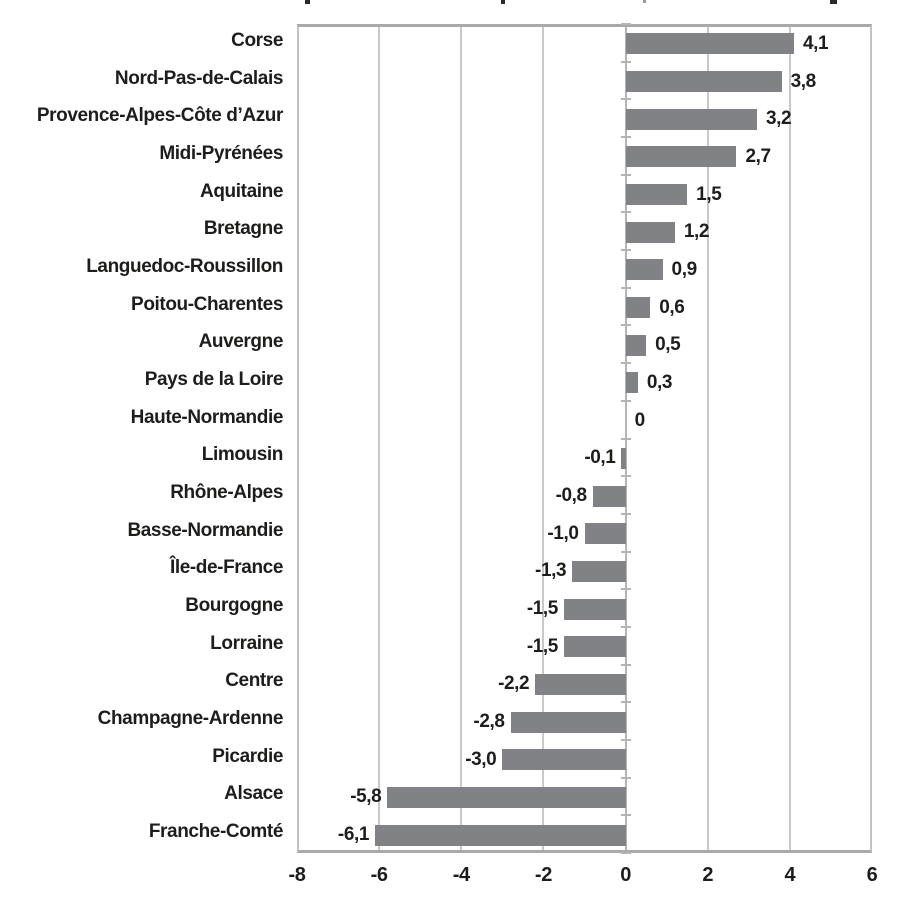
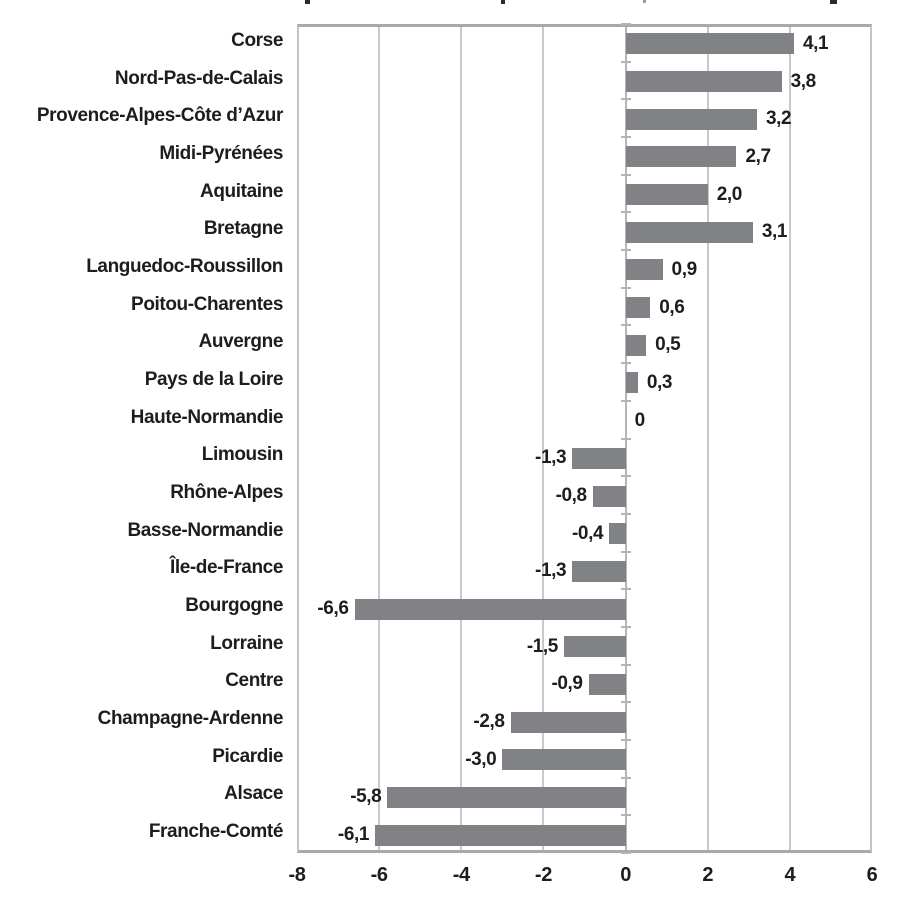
Aquitaine: 1,5 -> 2,0
Bretagne: 1,2 -> 3,1
Limousin: -0,1 -> -1,3
Basse-Normandie: -1,0 -> -0,4
Bourgogne: -1,5 -> -6,6
Centre: -2,2 -> -0,9
